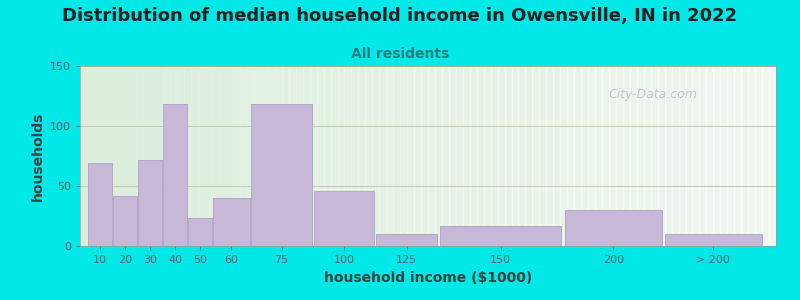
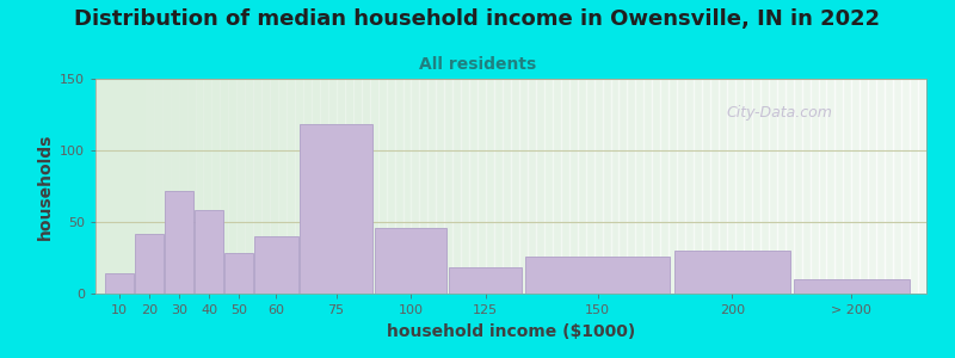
10: 69 -> 14
40: 118 -> 58
50: 23 -> 28
125: 10 -> 18
150: 17 -> 26
